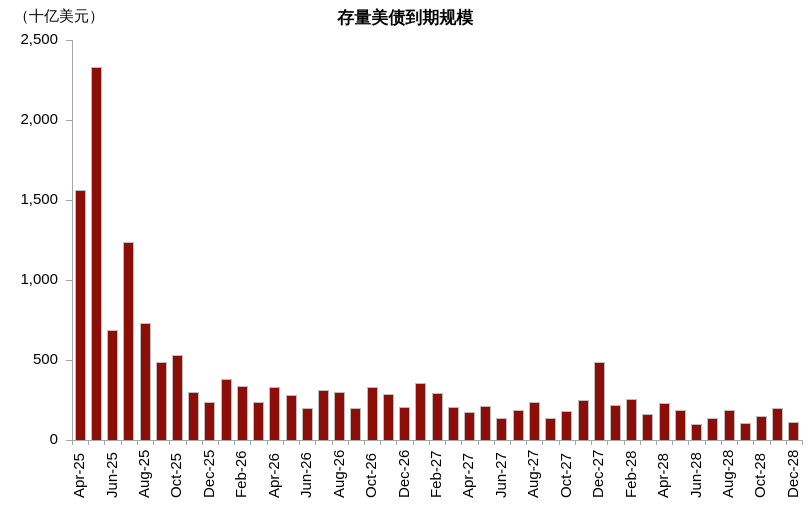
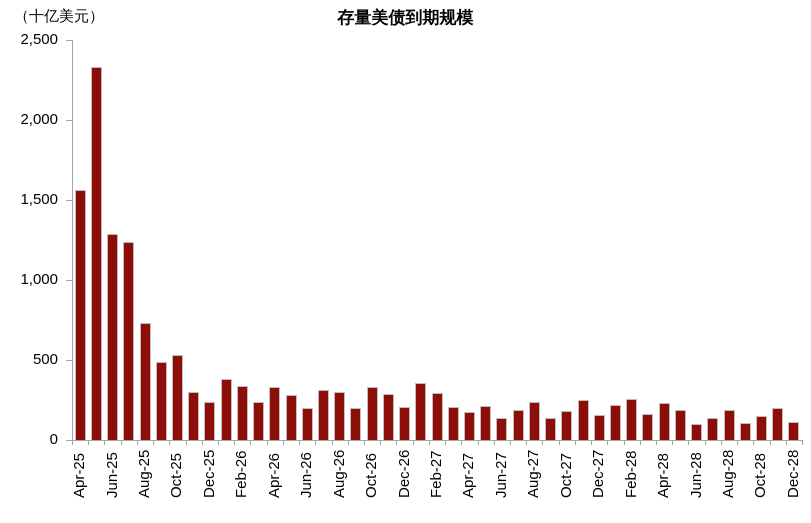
Jun-25: 690 -> 1290
Dec-27: 490 -> 160
